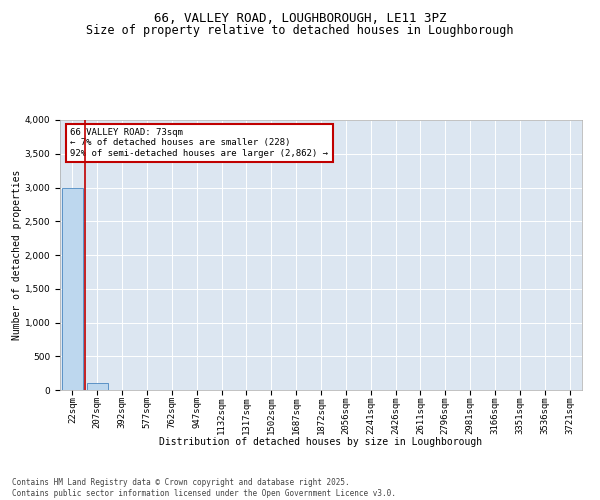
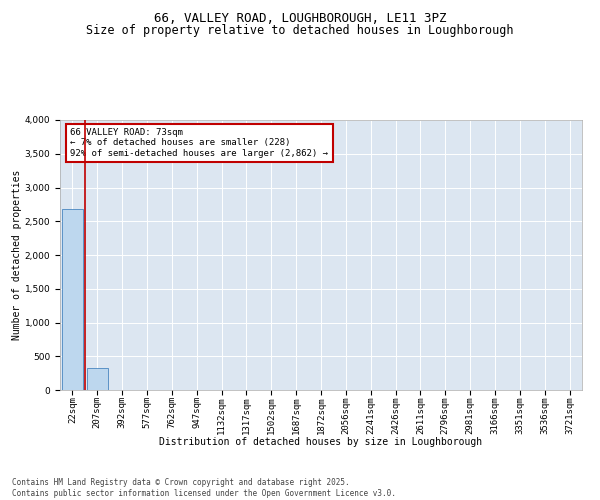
22sqm: 3,000 -> 2,680
207sqm: 110 -> 320
